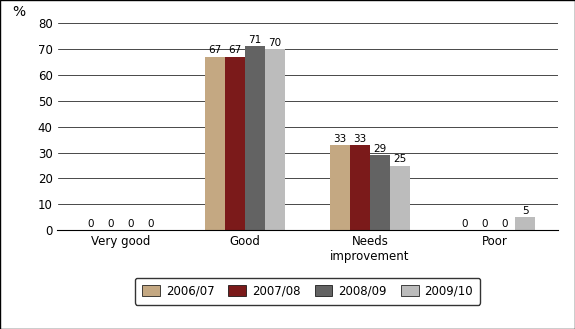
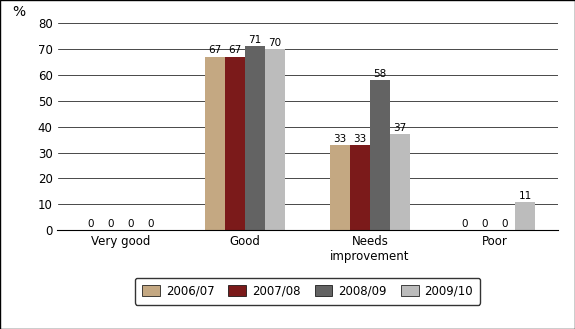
2008/09/Needs improvement: 29 -> 58
2009/10/Needs improvement: 25 -> 37
2009/10/Poor: 5 -> 11
